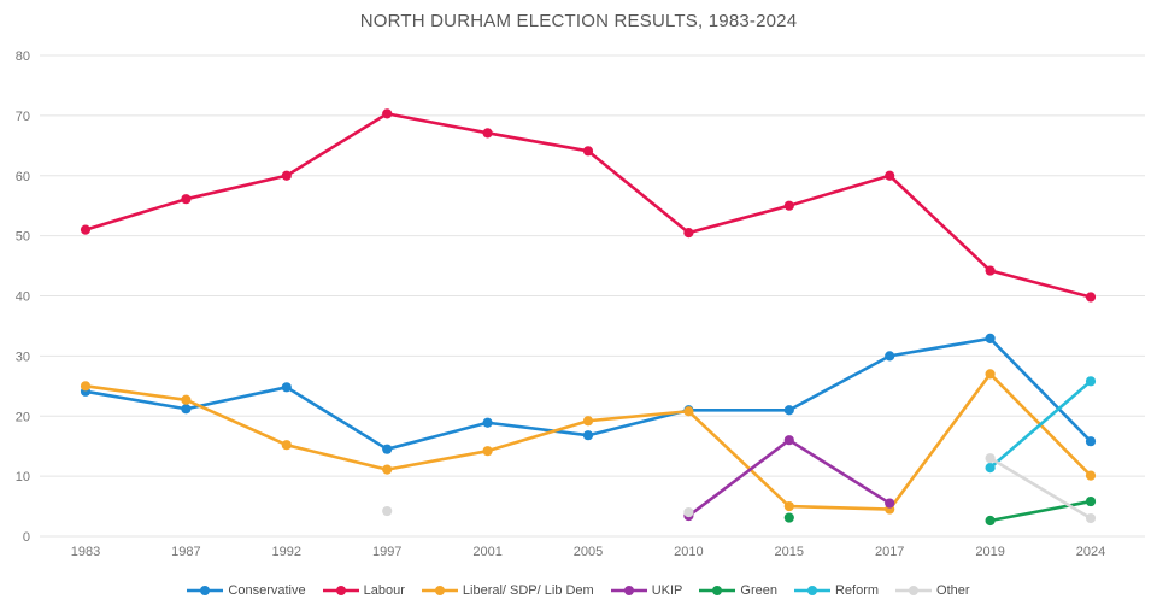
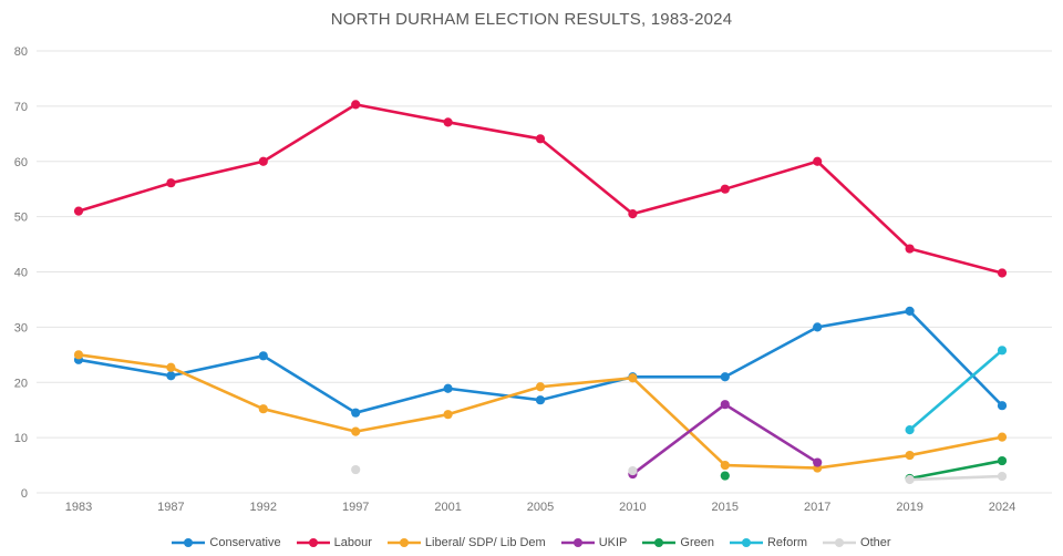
Liberal/ SDP/ Lib Dem/2019: 27 -> 7
Other/2019: 13 -> 2
